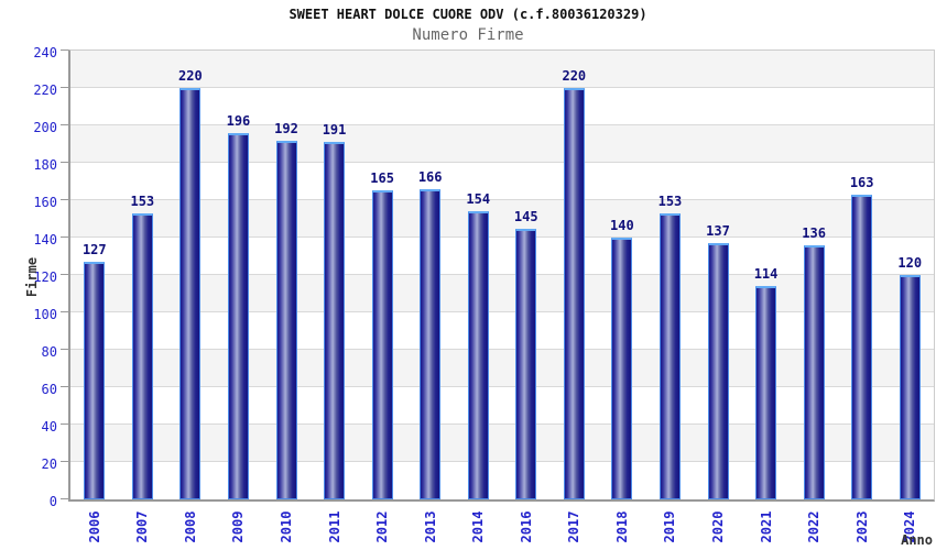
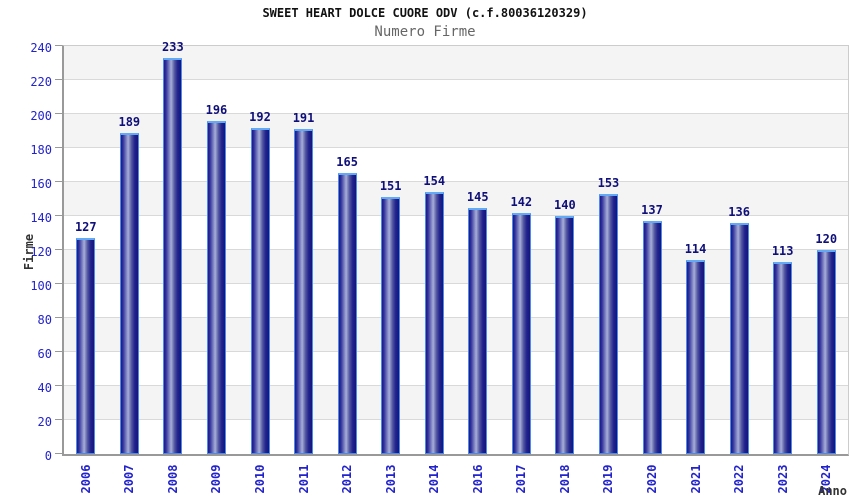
2007: 153 -> 189
2008: 220 -> 233
2013: 166 -> 151
2017: 220 -> 142
2023: 163 -> 113
